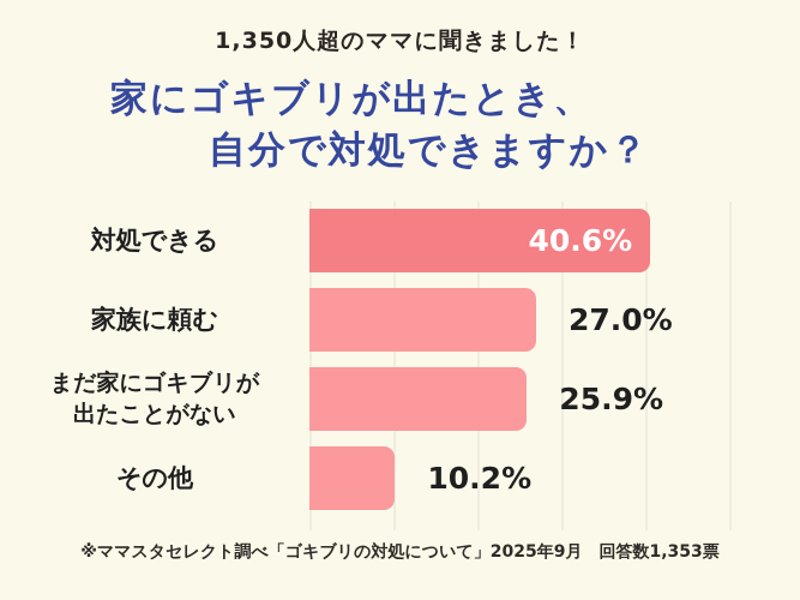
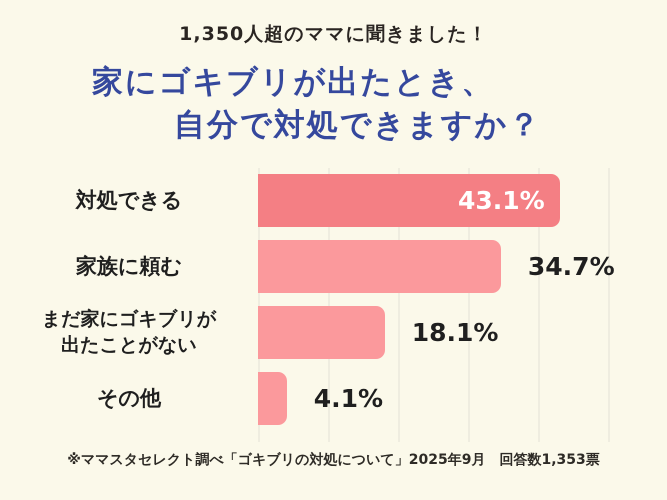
対処できる: 40.6% -> 43.1%
家族に頼む: 27.0% -> 34.7%
まだ家にゴキブリが 出たことがない: 25.9% -> 18.1%
その他: 10.2% -> 4.1%
